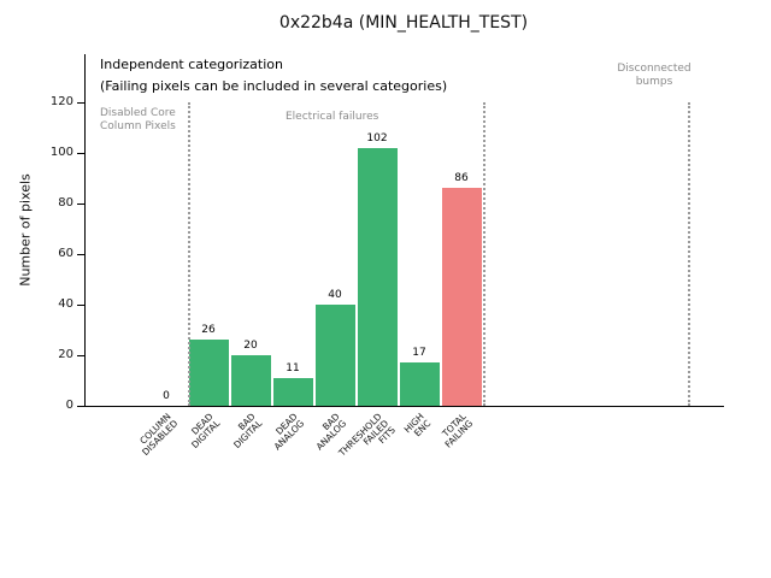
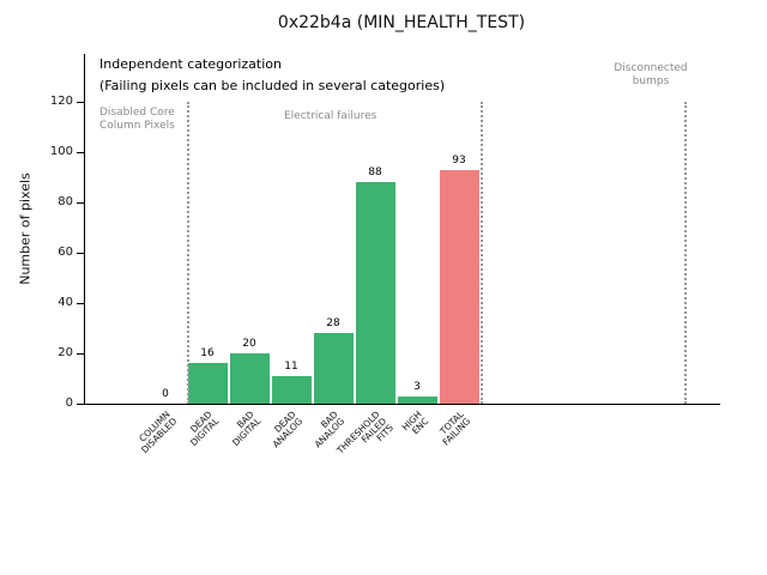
DEAD DIGITAL: 26 -> 16
BAD ANALOG: 40 -> 28
THRESHOLD FAILED FITS: 102 -> 88
HIGH ENC: 17 -> 3
TOTAL FAILING: 86 -> 93
